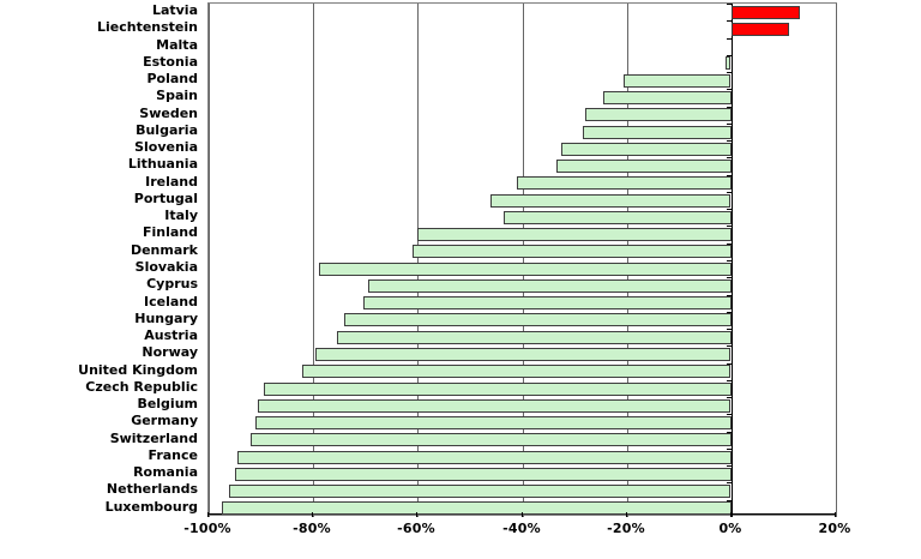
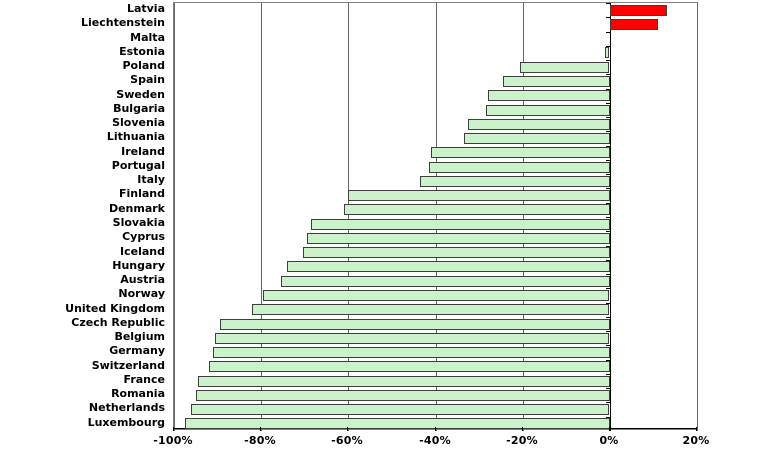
Portugal: -46% -> -42%
Slovakia: -79% -> -68%
